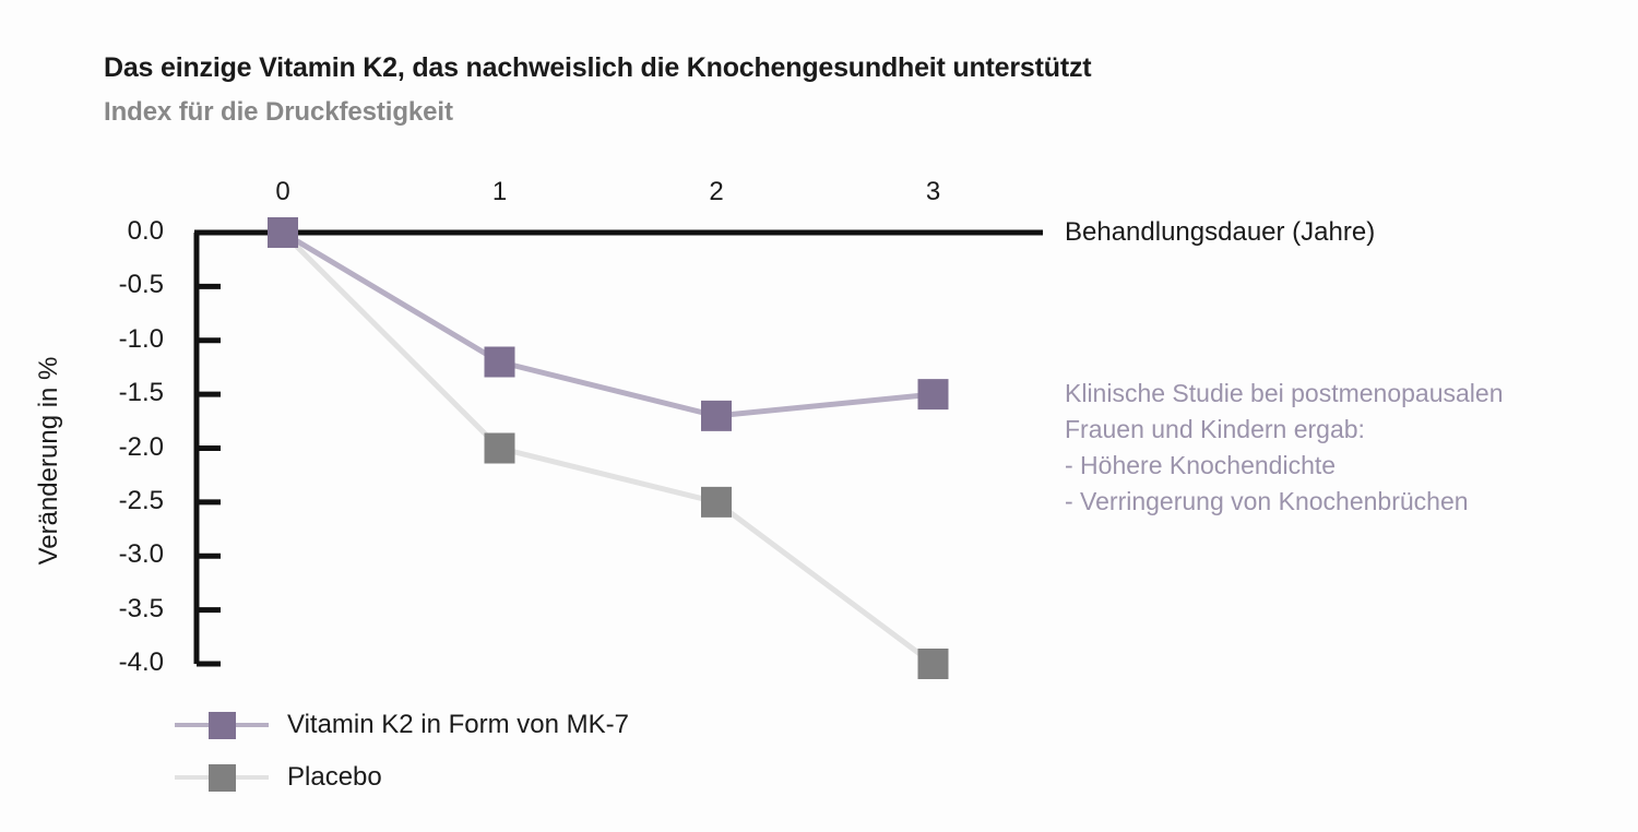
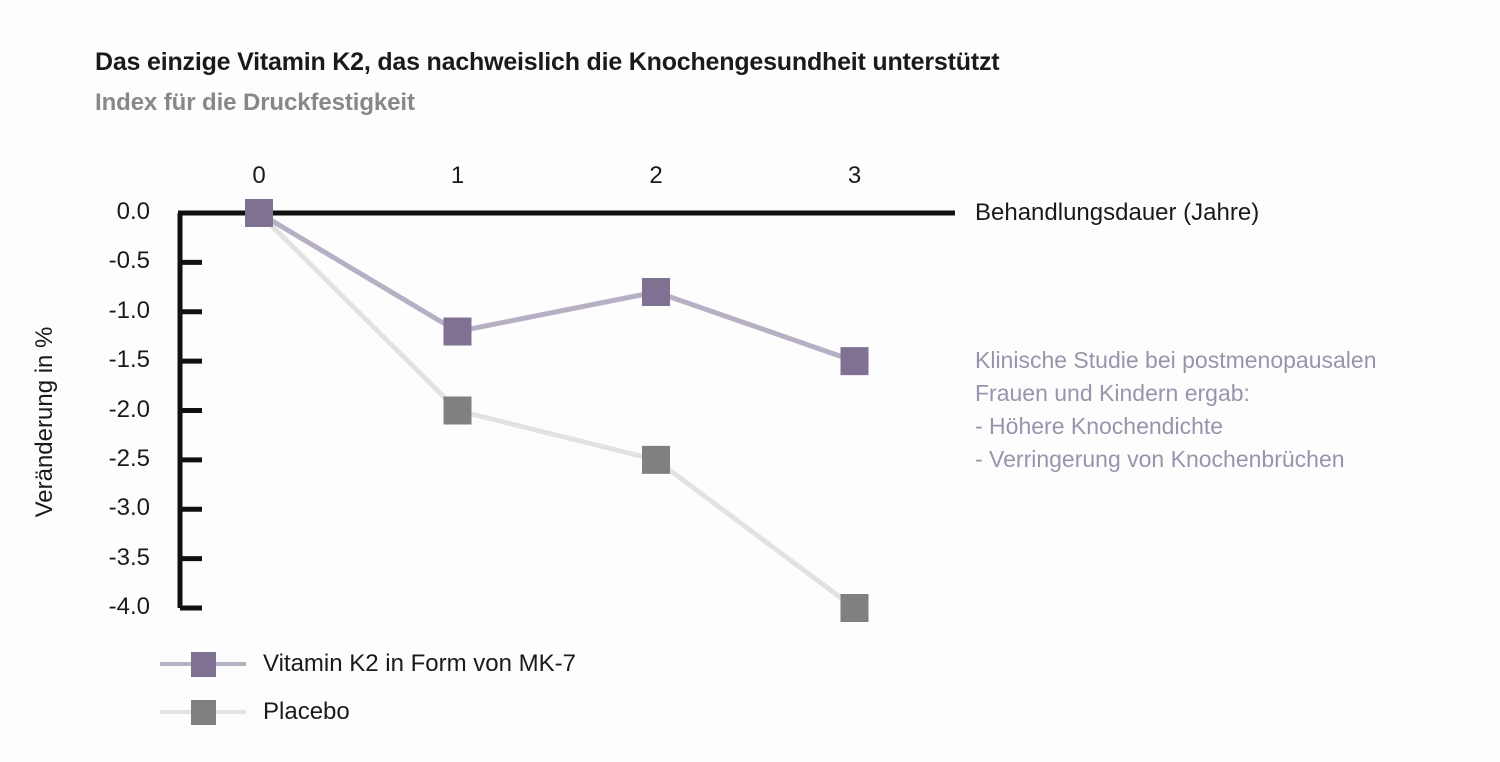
Vitamin K2 in Form von MK-7/2: -1.7 -> -0.8
